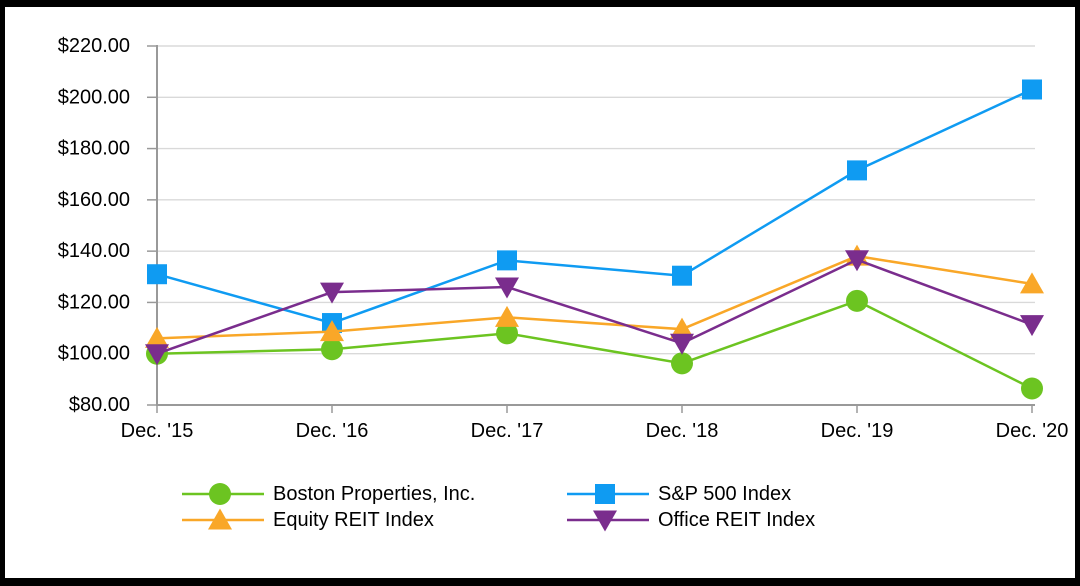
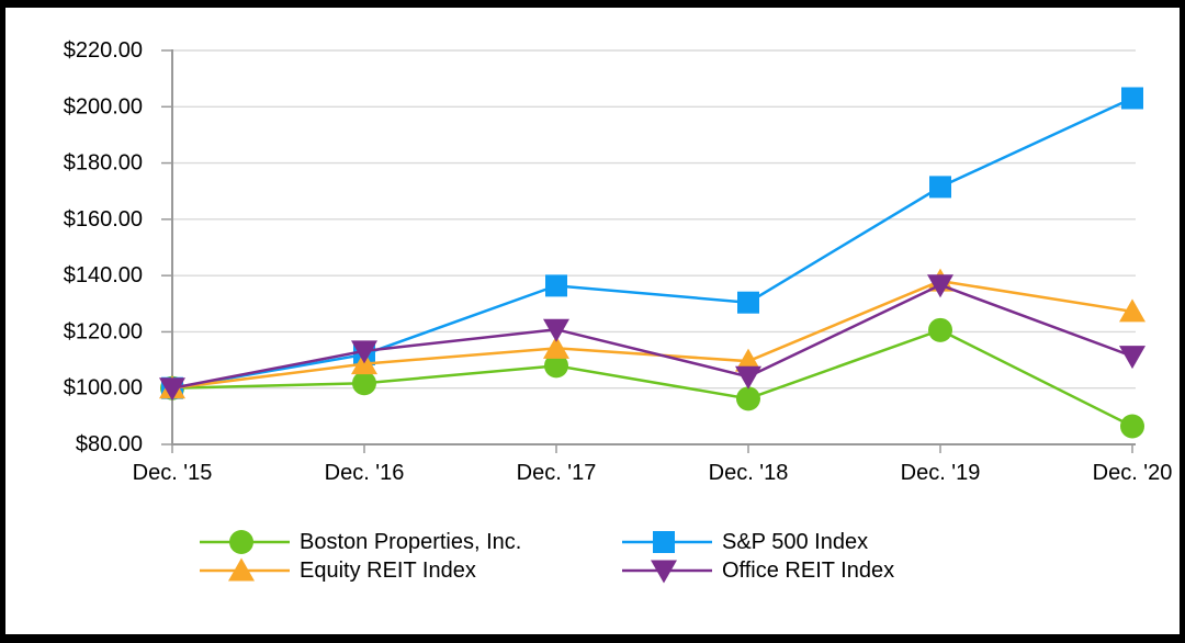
S&P 500 Index/Dec. '15: $131 -> $100
Equity REIT Index/Dec. '15: $106 -> $100
Office REIT Index/Dec. '16: $124 -> $113
Office REIT Index/Dec. '17: $126 -> $121
